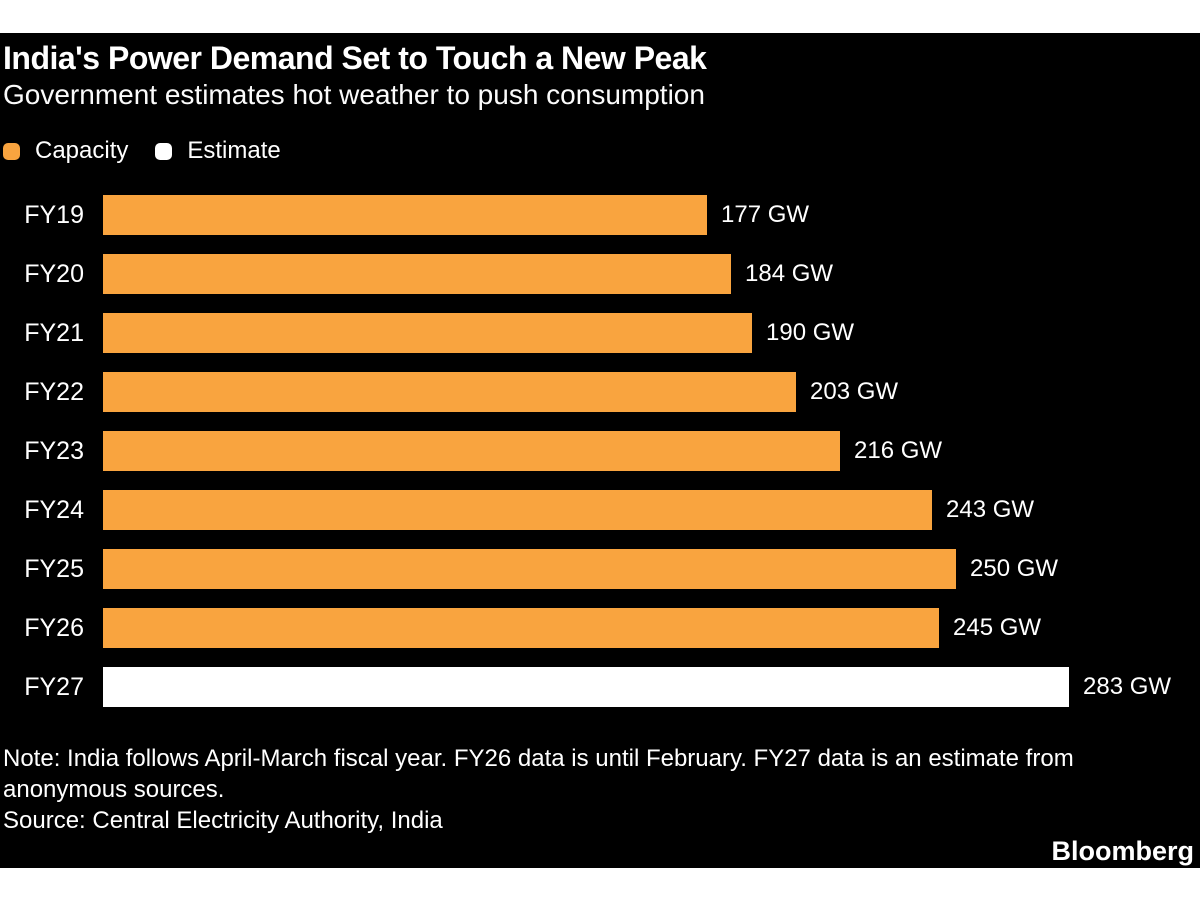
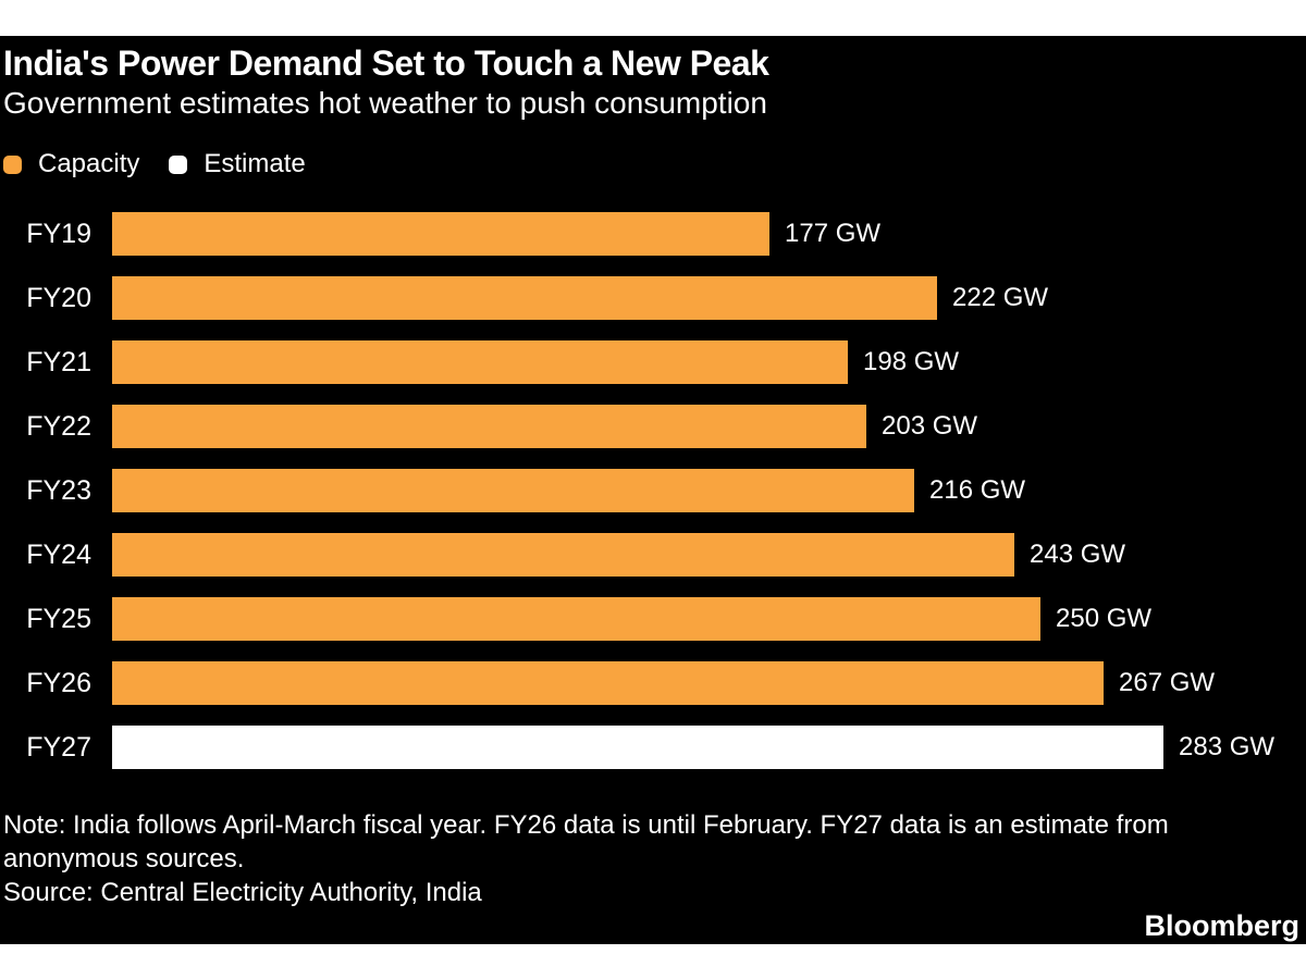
FY20: 184 -> 222
FY21: 190 -> 198
FY26: 245 -> 267
